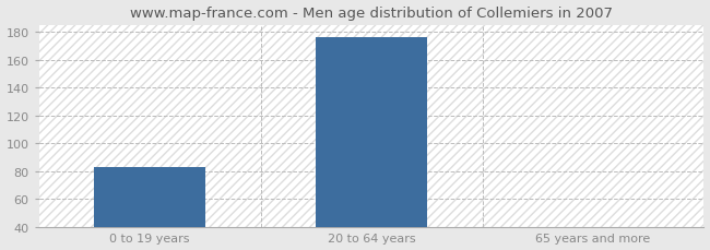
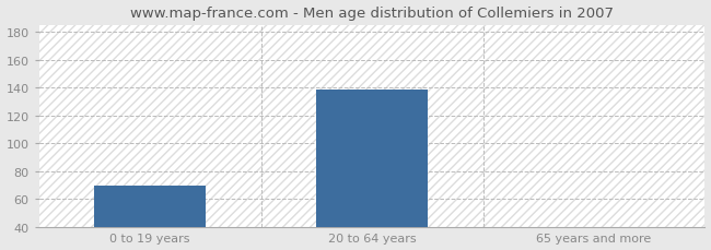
0 to 19 years: 83 -> 70
20 to 64 years: 176 -> 139
